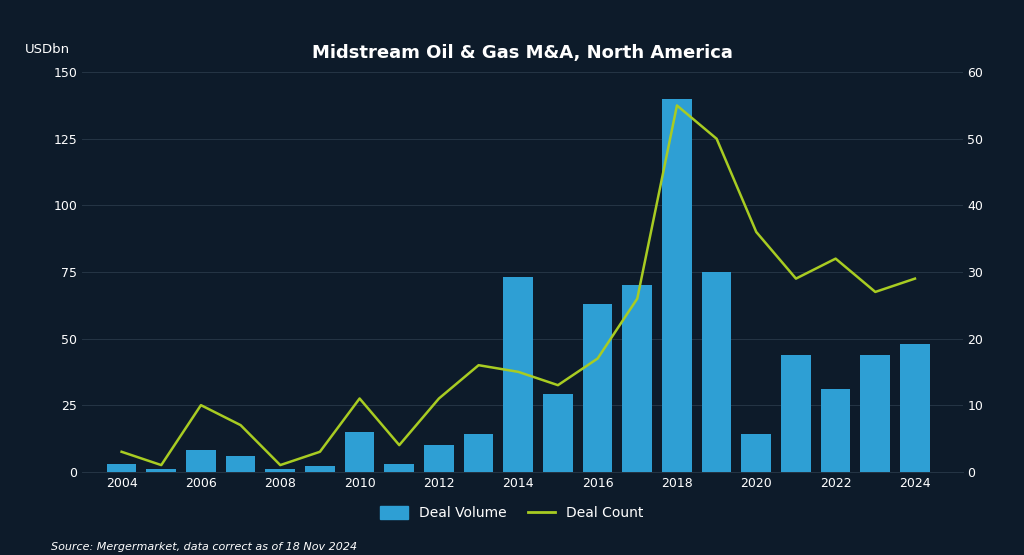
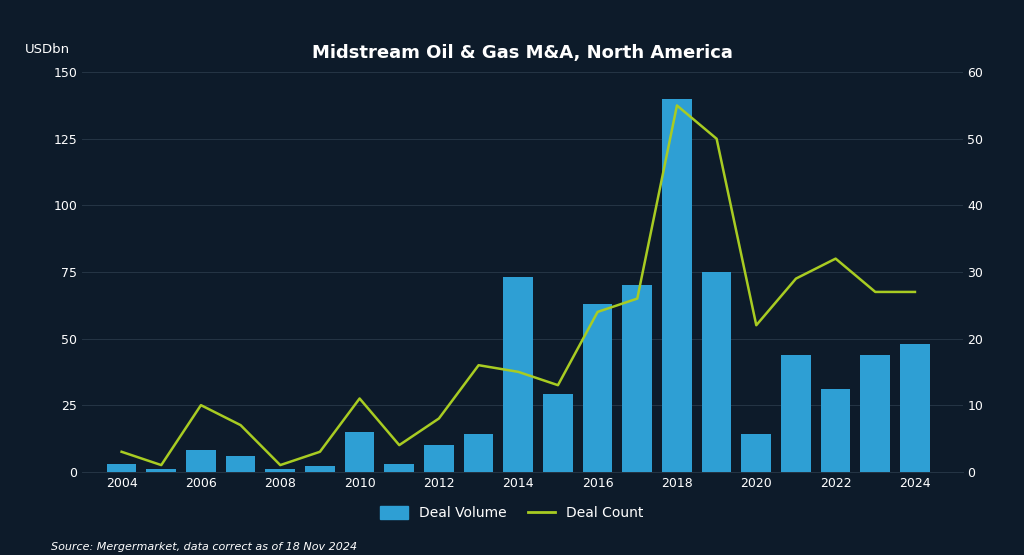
Deal Count/2012: 11 -> 8
Deal Count/2016: 17 -> 24
Deal Count/2020: 36 -> 22
Deal Count/2024: 29 -> 27
